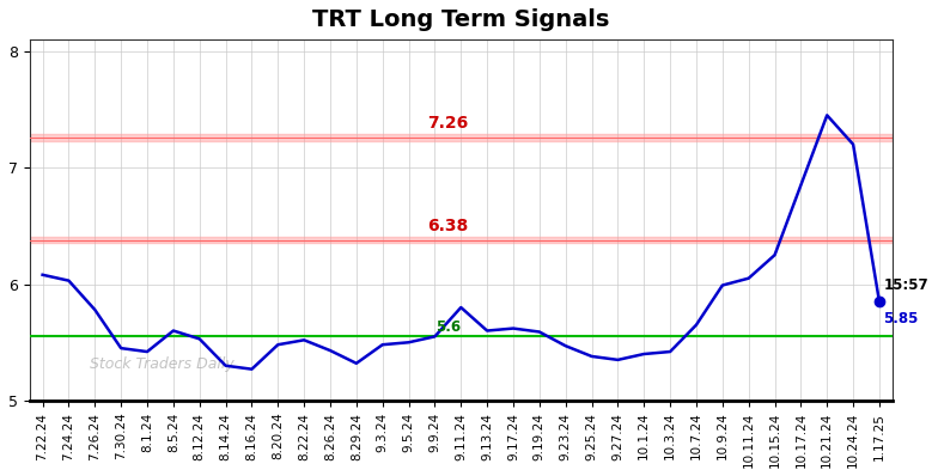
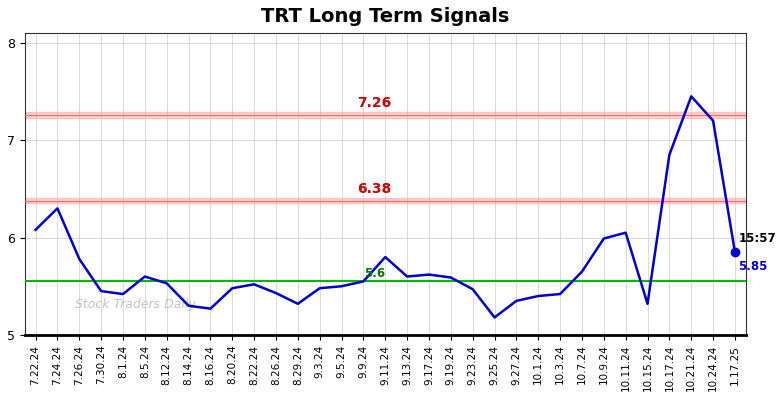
7.24.24: 6.03 -> 6.30
9.25.24: 5.38 -> 5.18
10.15.24: 6.25 -> 5.32
